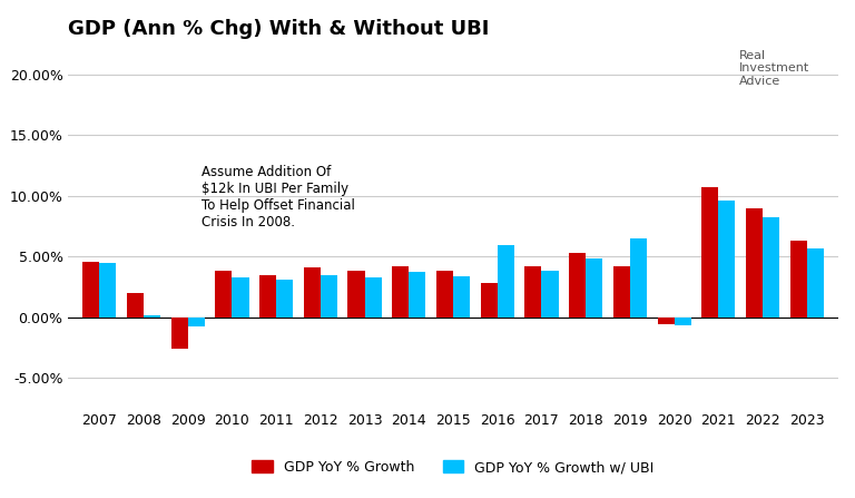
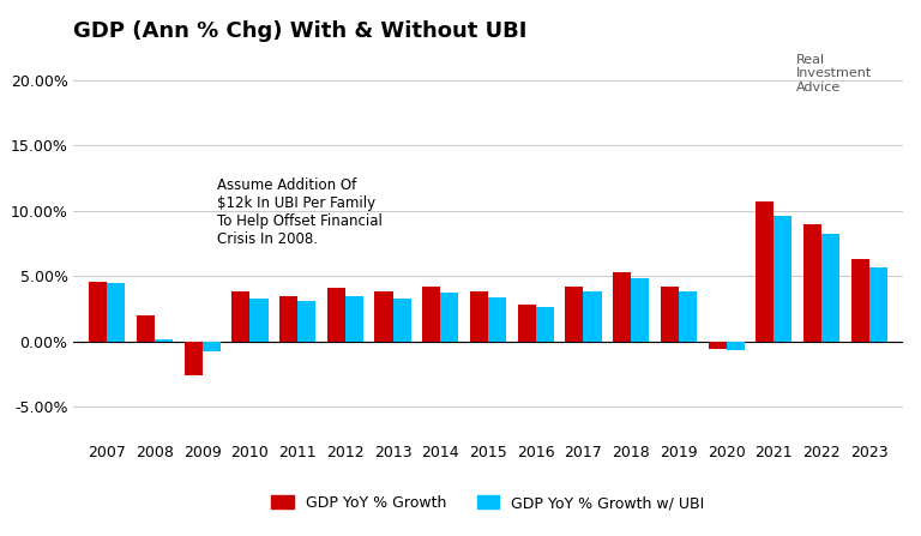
GDP YoY % Growth w/ UBI/2016: 5.9% -> 2.6%
GDP YoY % Growth w/ UBI/2019: 6.5% -> 3.8%
